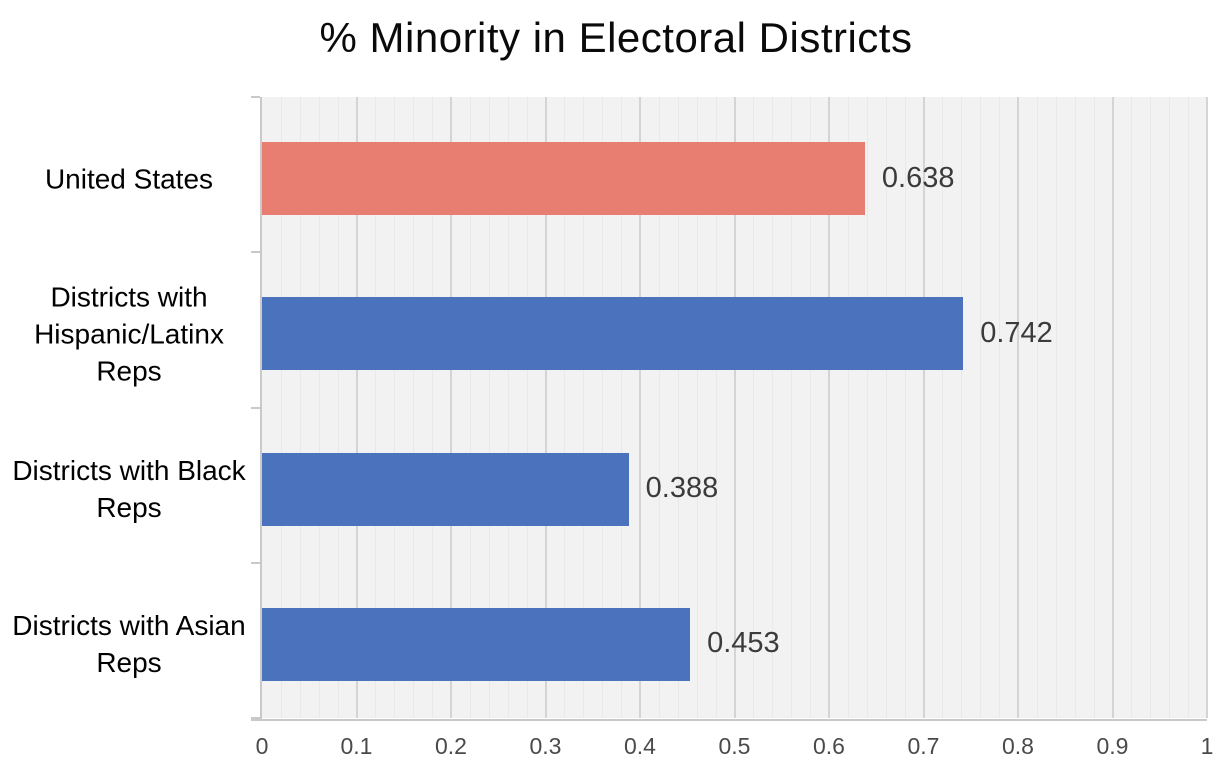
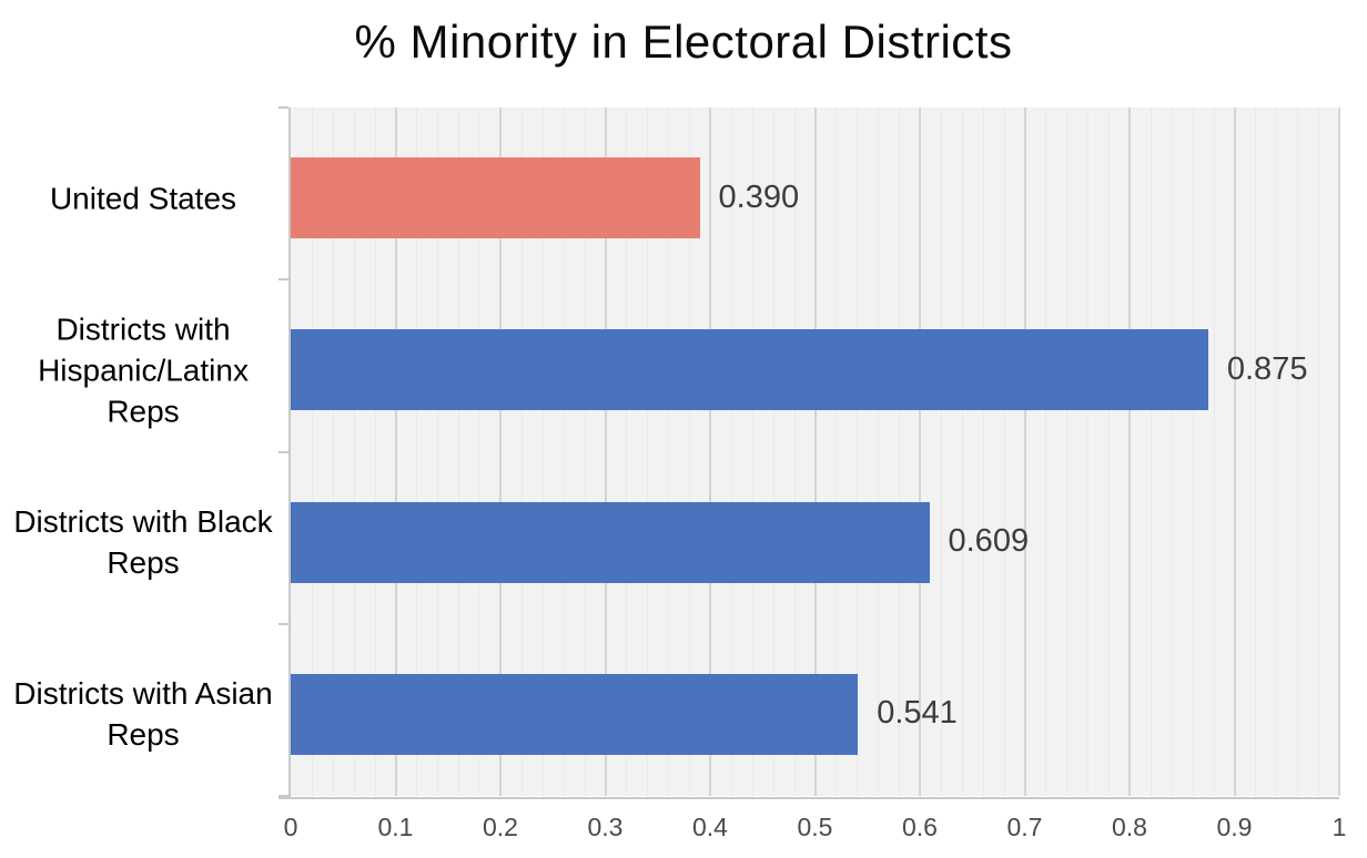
United States: 0.638 -> 0.390
Districts with Hispanic/Latinx Reps: 0.742 -> 0.875
Districts with Black Reps: 0.388 -> 0.609
Districts with Asian Reps: 0.453 -> 0.541
